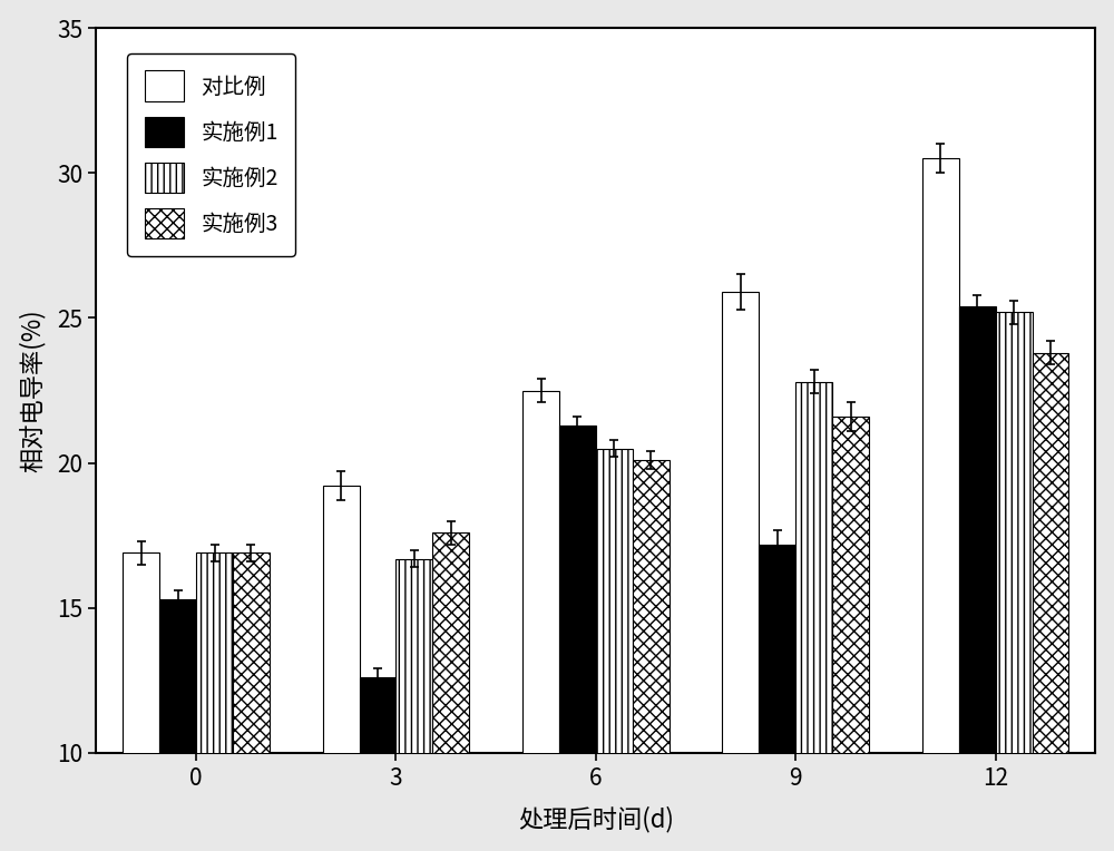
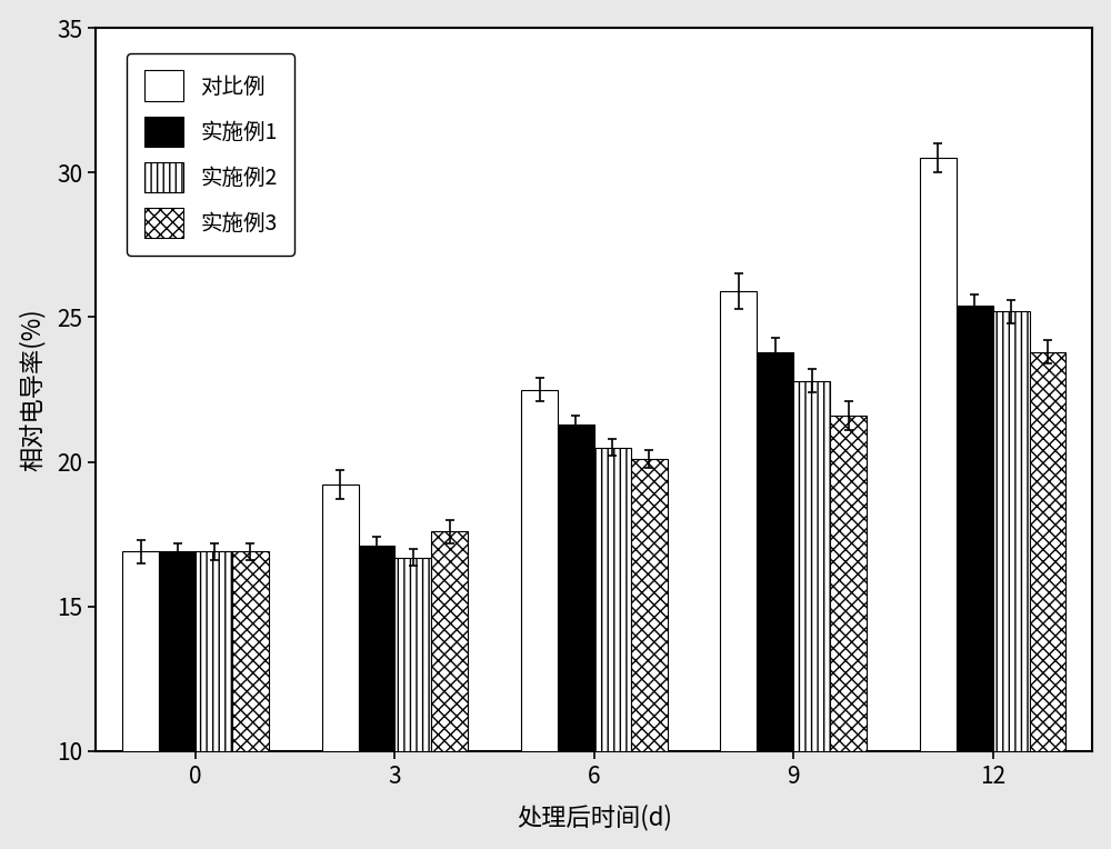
实施例1/0: 15.3 -> 16.9
实施例1/3: 12.6 -> 17.1
实施例1/9: 17.2 -> 23.8
